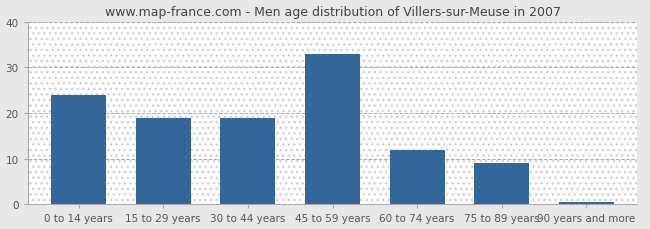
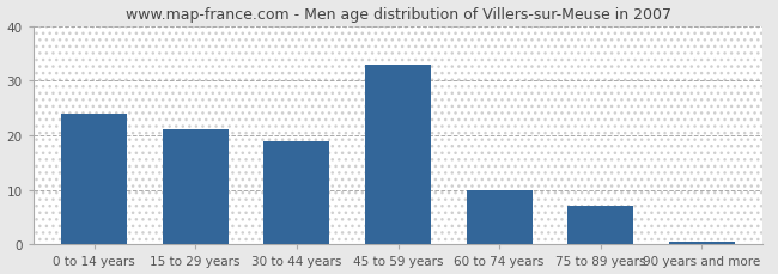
15 to 29 years: 19.0 -> 21.0
60 to 74 years: 12.0 -> 10.0
75 to 89 years: 9.0 -> 7.0
